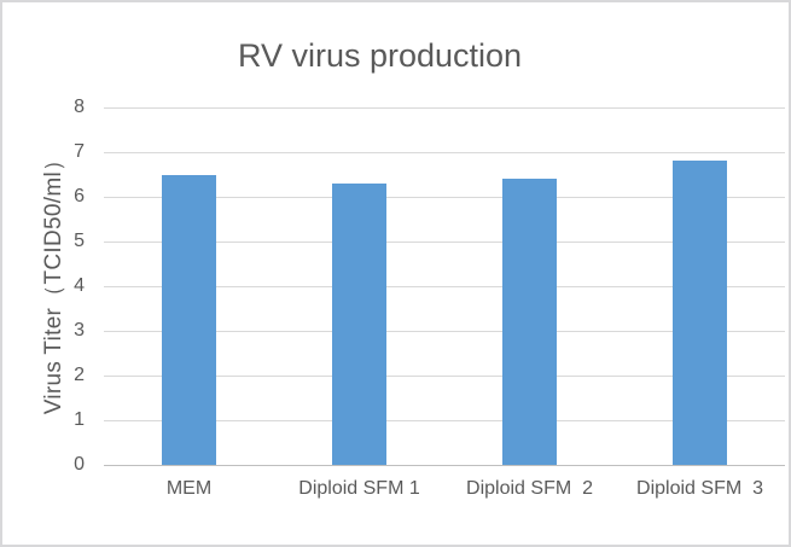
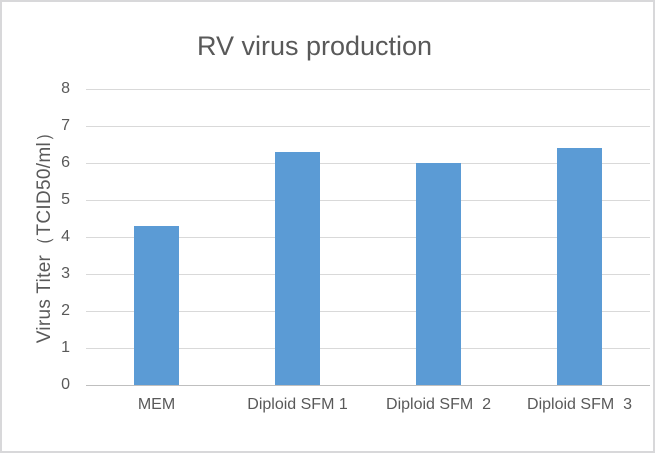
MEM: 6.5 -> 4.3
Diploid SFM 2: 6.4 -> 6.0
Diploid SFM 3: 6.8 -> 6.4
